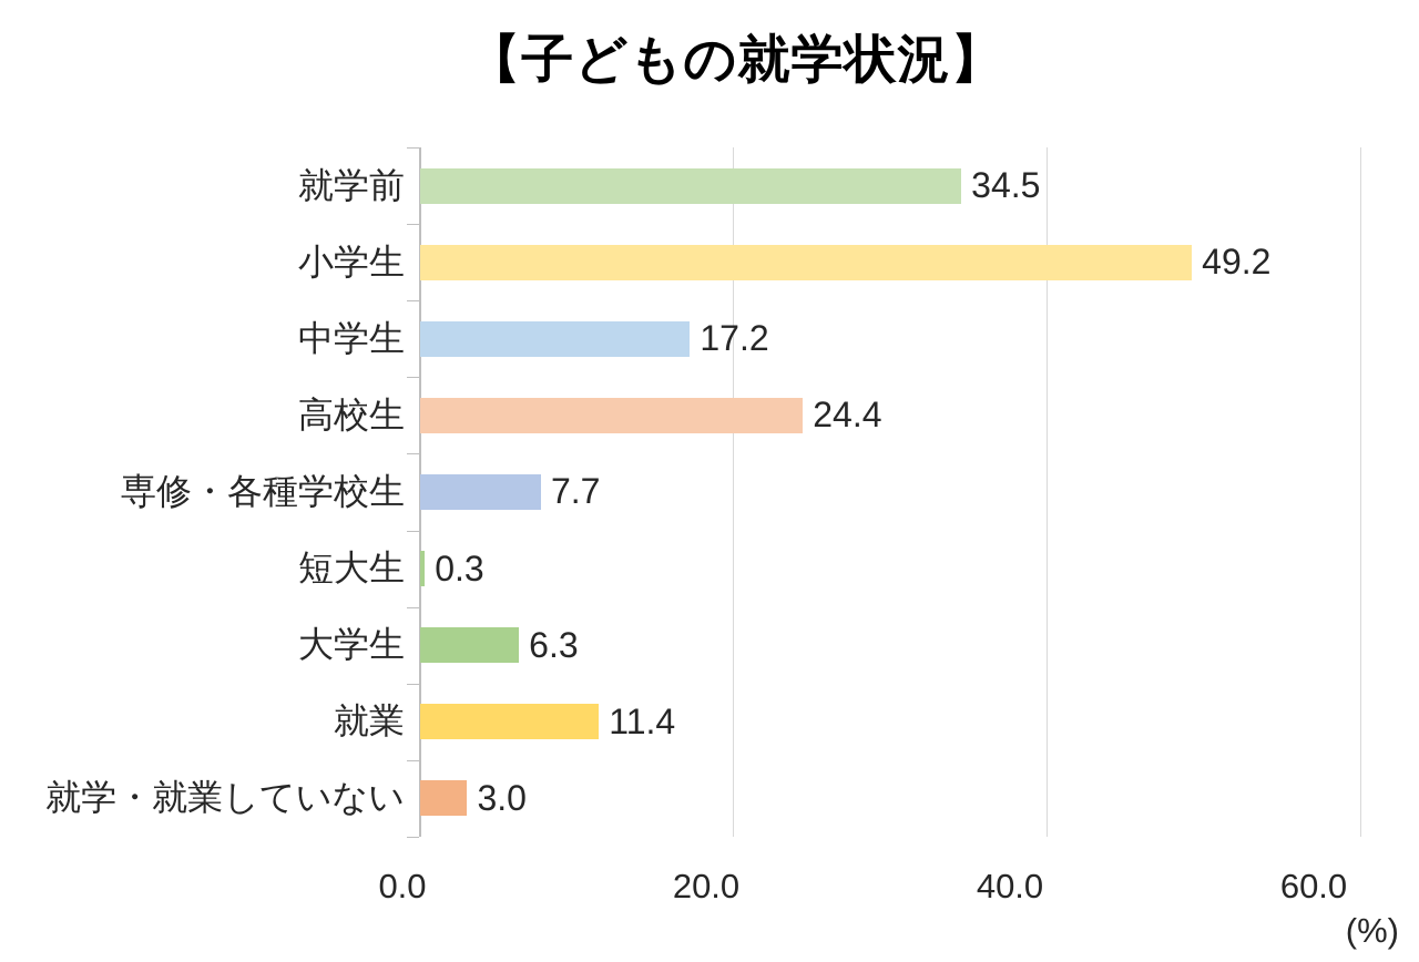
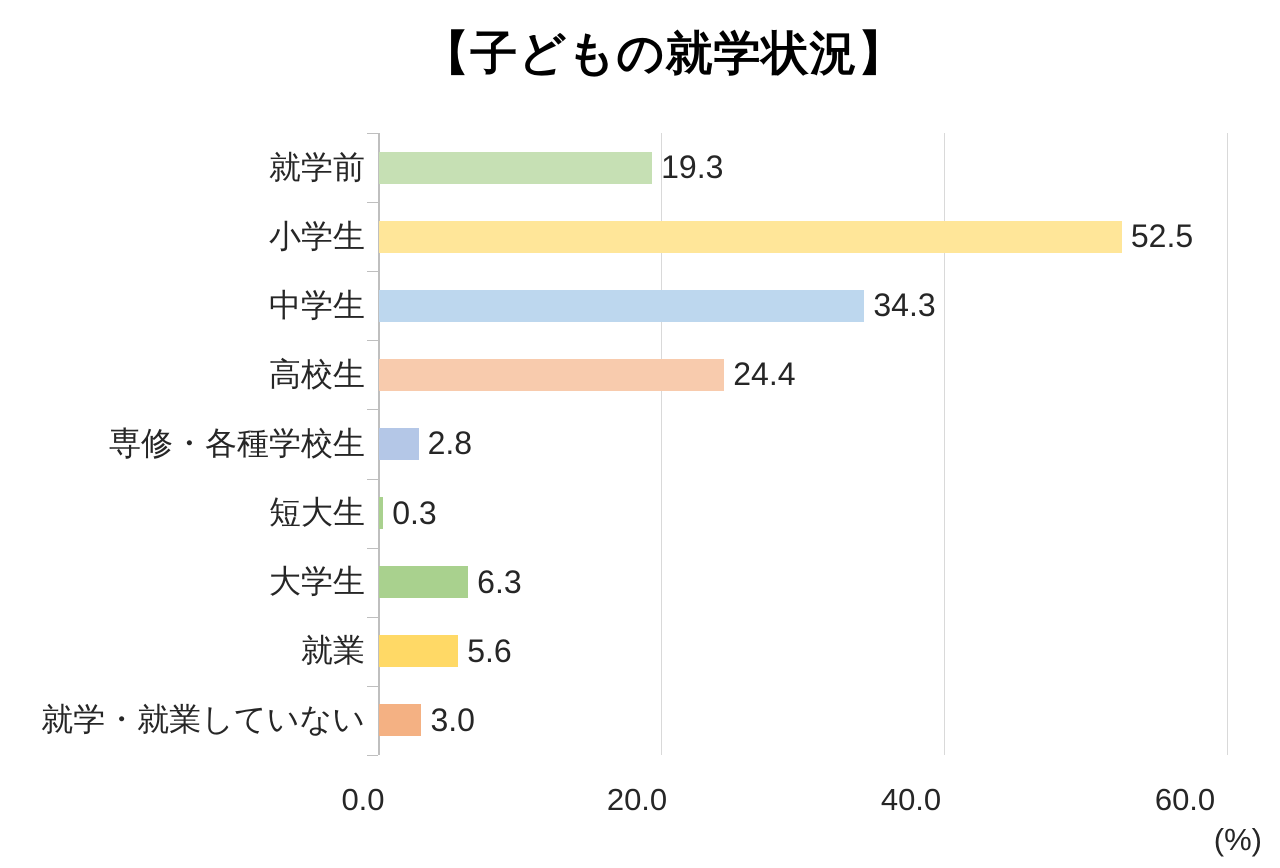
就学前: 34.5 -> 19.3
小学生: 49.2 -> 52.5
中学生: 17.2 -> 34.3
専修・各種学校生: 7.7 -> 2.8
就業: 11.4 -> 5.6
